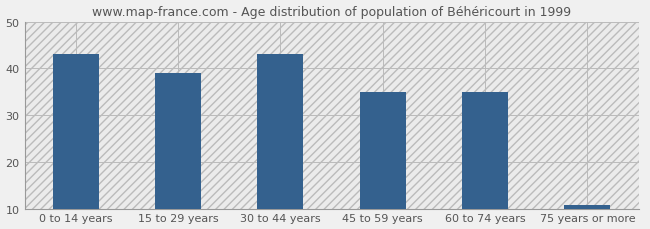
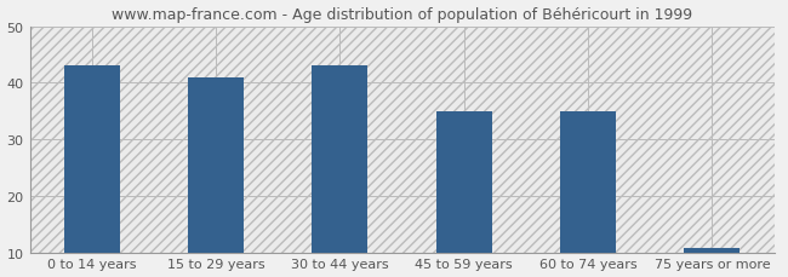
15 to 29 years: 39 -> 41
